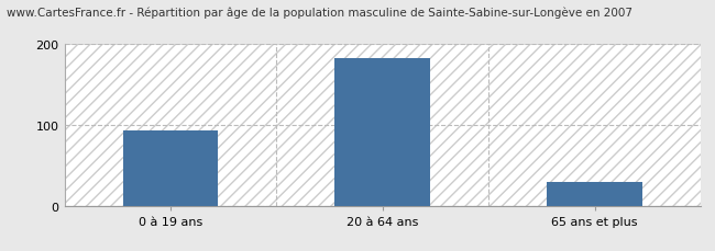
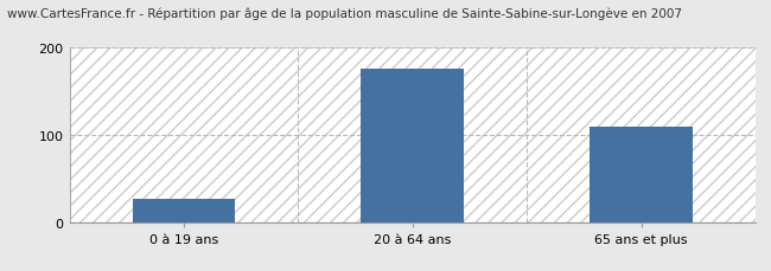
0 à 19 ans: 93 -> 26
20 à 64 ans: 183 -> 176
65 ans et plus: 30 -> 110
